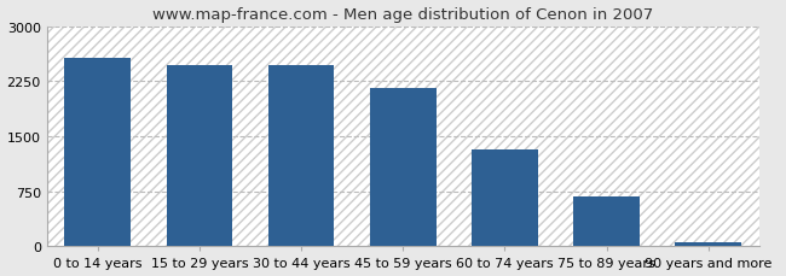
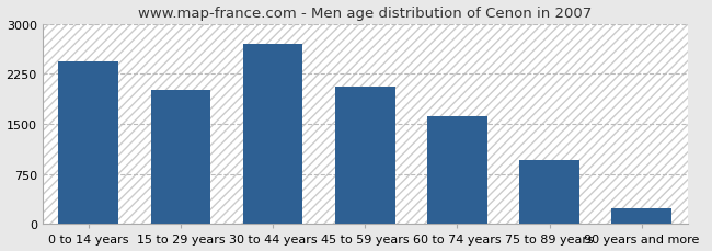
0 to 14 years: 2560 -> 2440
15 to 29 years: 2470 -> 2000
30 to 44 years: 2460 -> 2700
45 to 59 years: 2160 -> 2060
60 to 74 years: 1320 -> 1620
75 to 89 years: 680 -> 960
90 years and more: 60 -> 240
